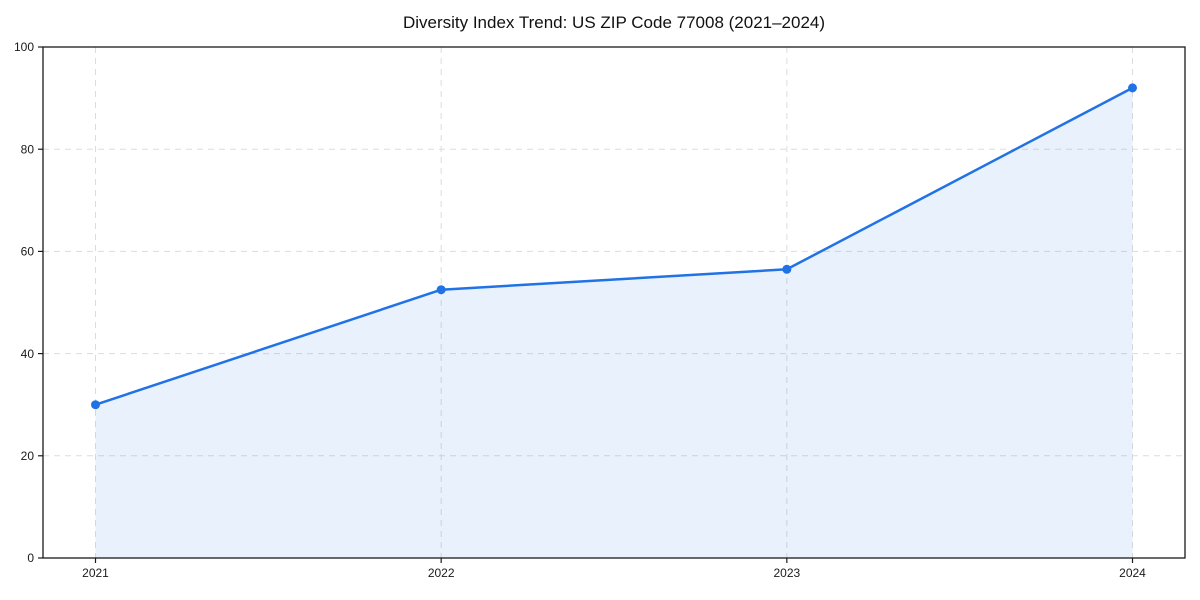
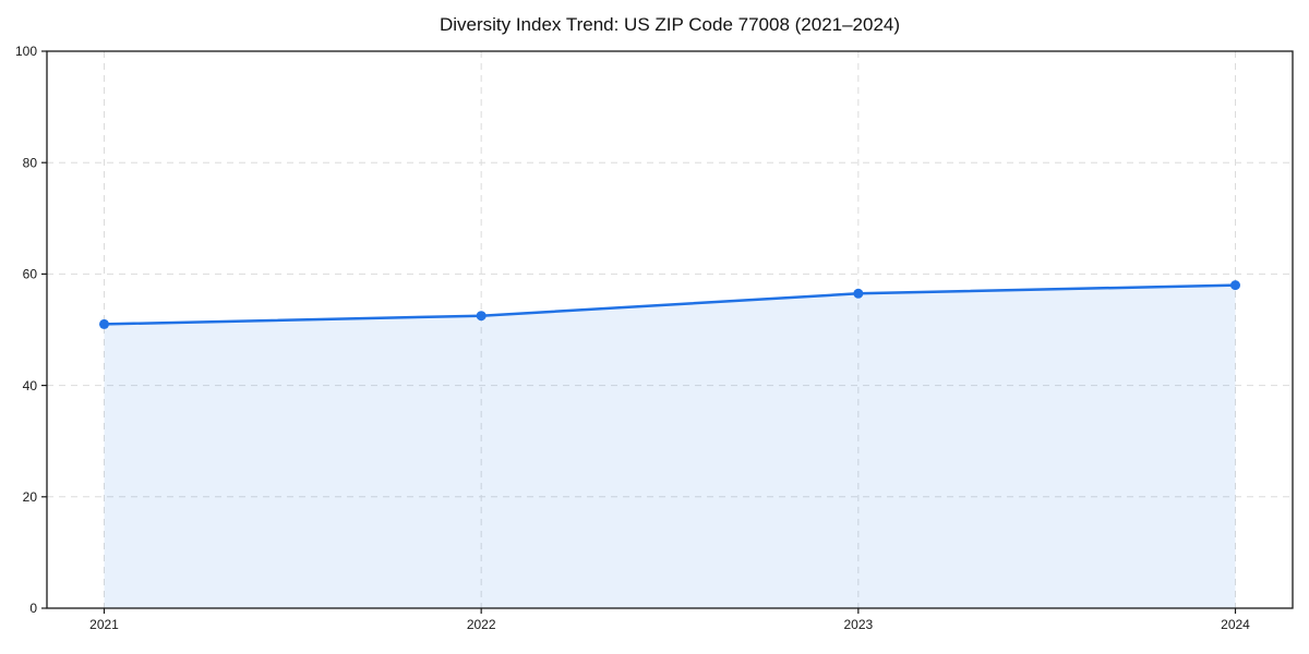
2021: 30 -> 51
2024: 92 -> 58
